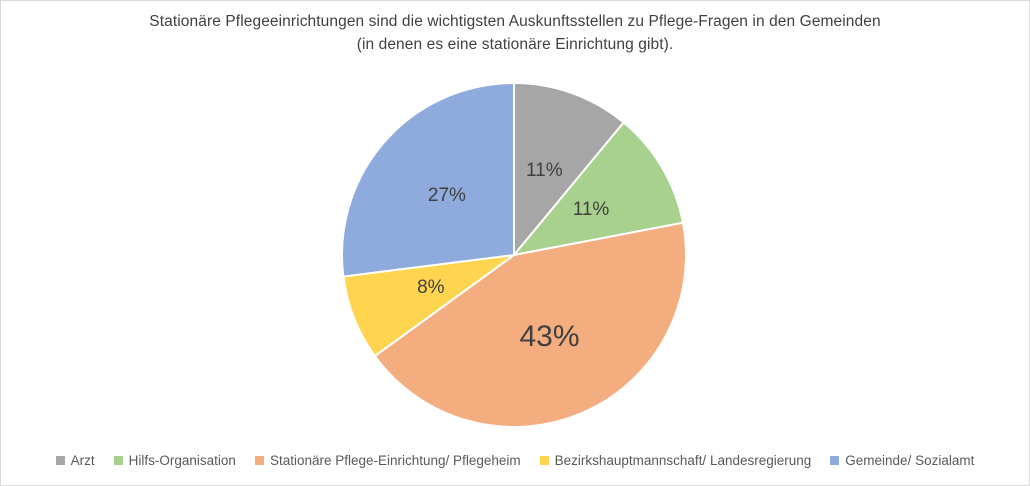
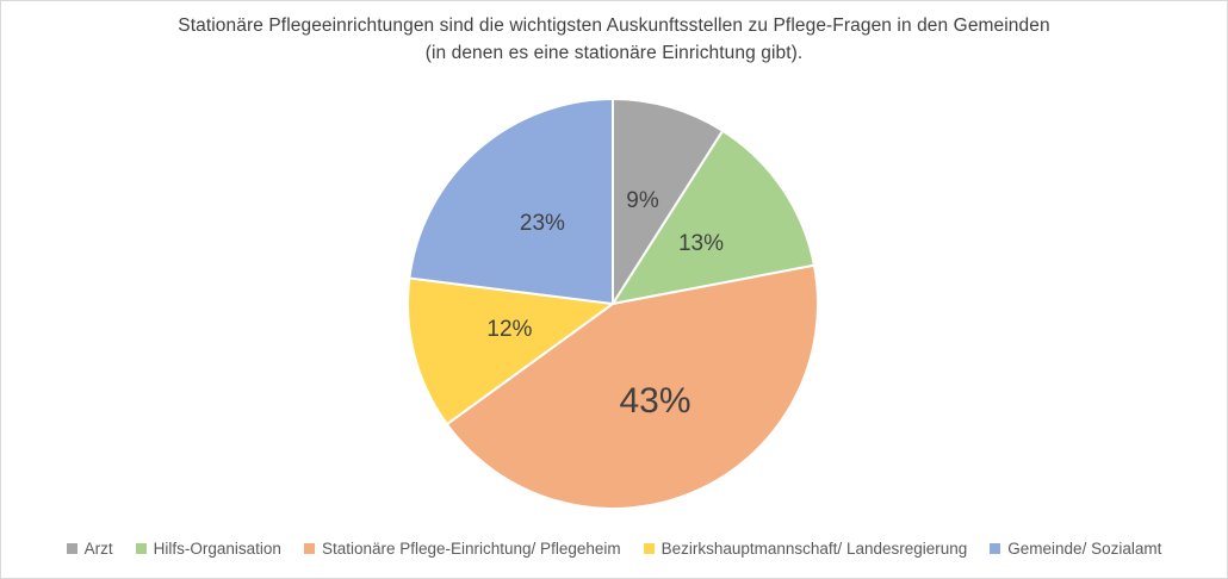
Arzt: 11% -> 9%
Hilfs-Organisation: 11% -> 13%
Bezirkshauptmannschaft/ Landesregierung: 8% -> 12%
Gemeinde/ Sozialamt: 27% -> 23%
